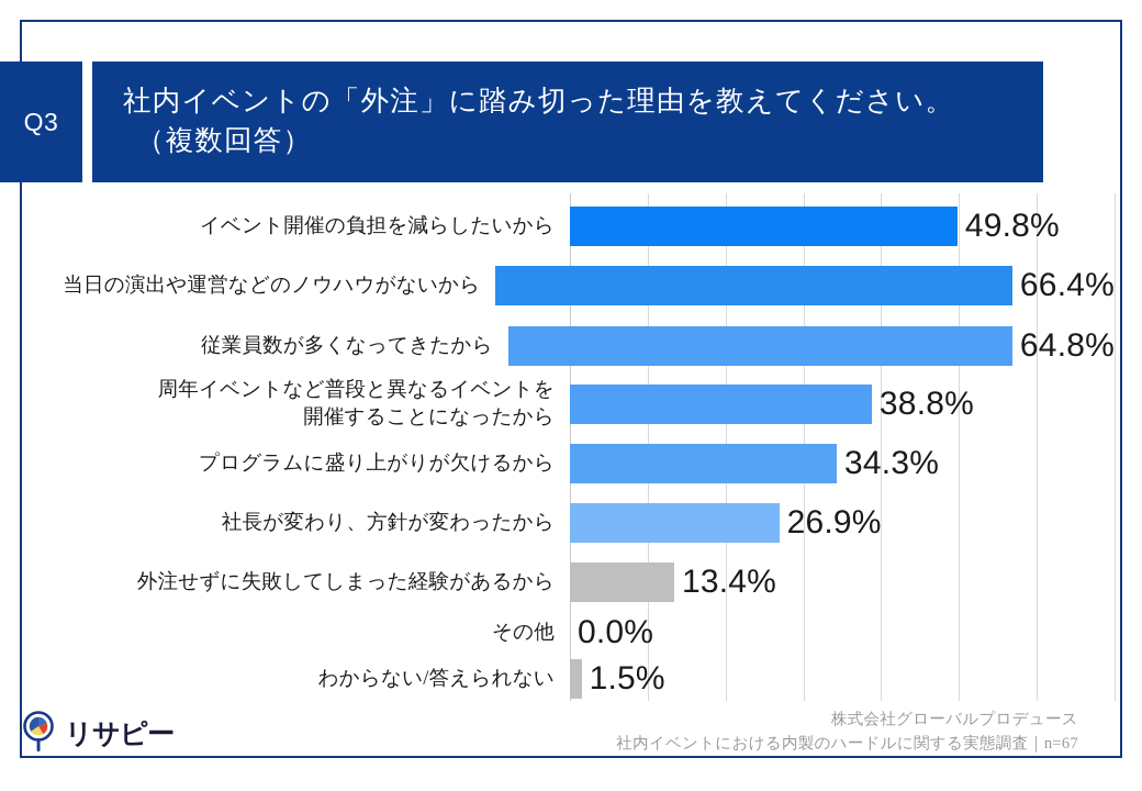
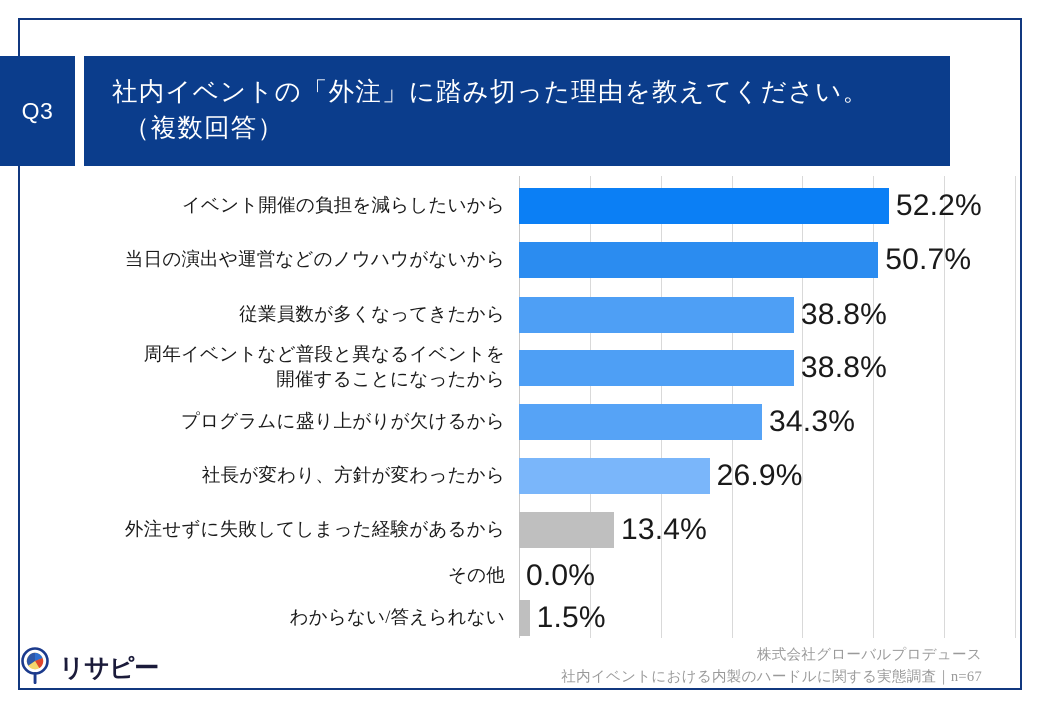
イベント開催の負担を減らしたいから: 49.8% -> 52.2%
当日の演出や運営などのノウハウがないから: 66.4% -> 50.7%
従業員数が多くなってきたから: 64.8% -> 38.8%
